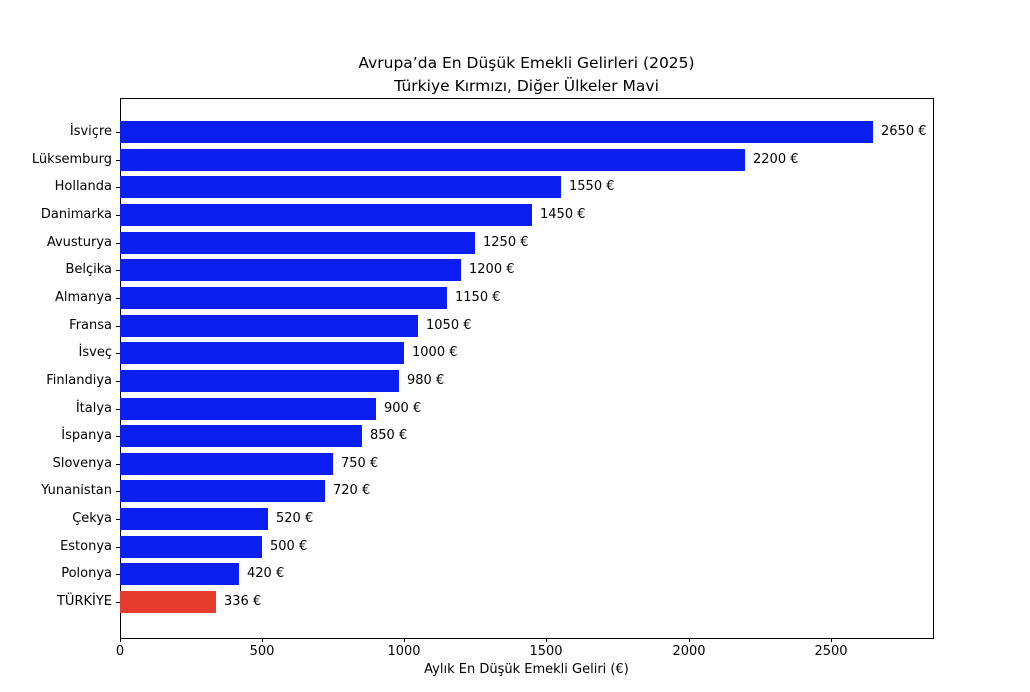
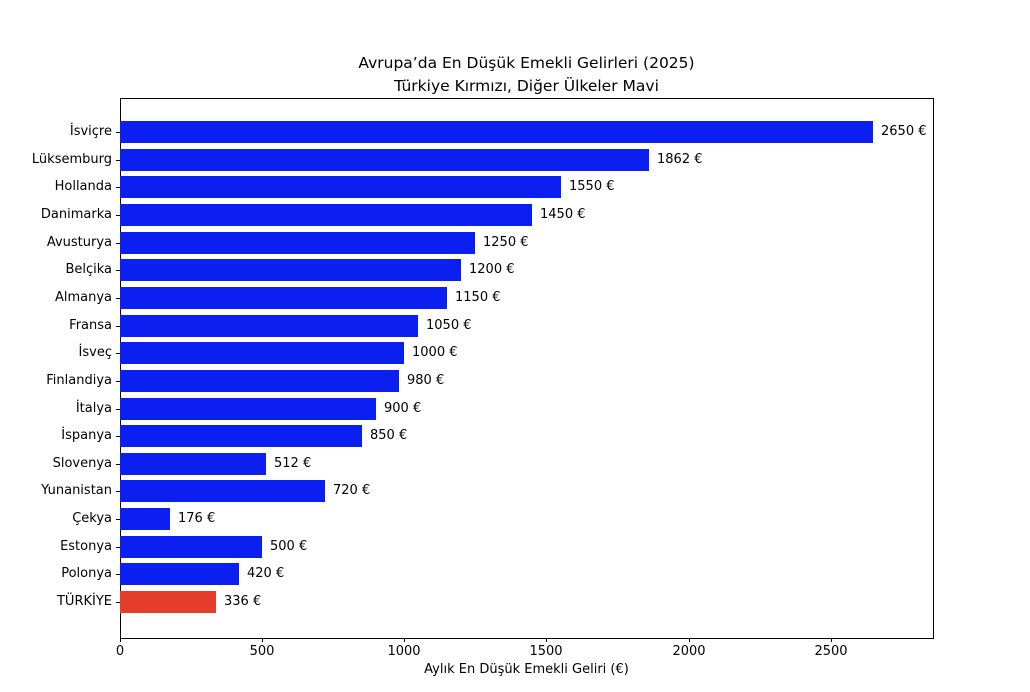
Lüksemburg: 2200 -> 1862
Slovenya: 750 -> 512
Çekya: 520 -> 176
